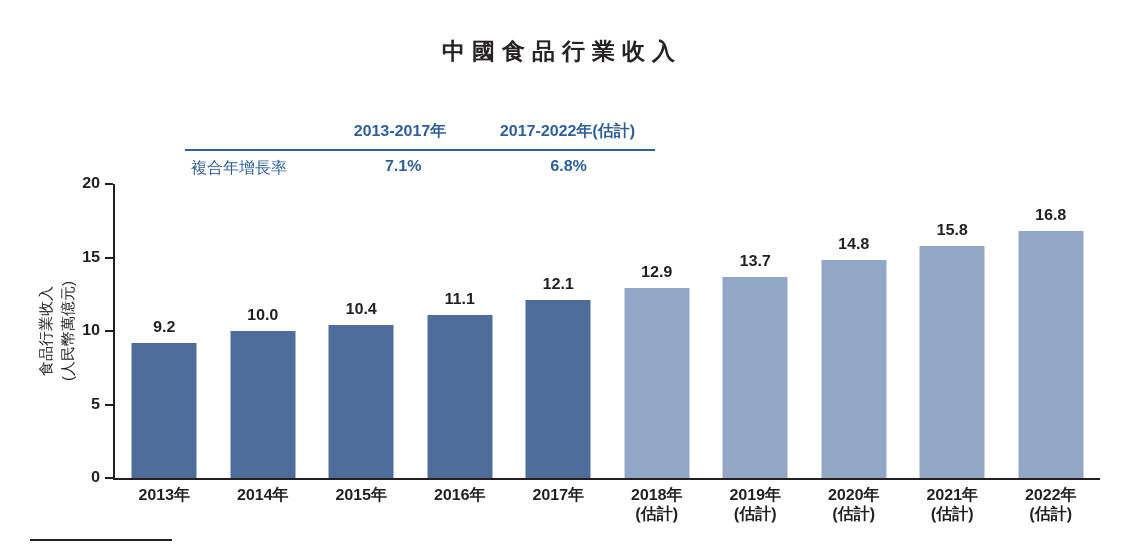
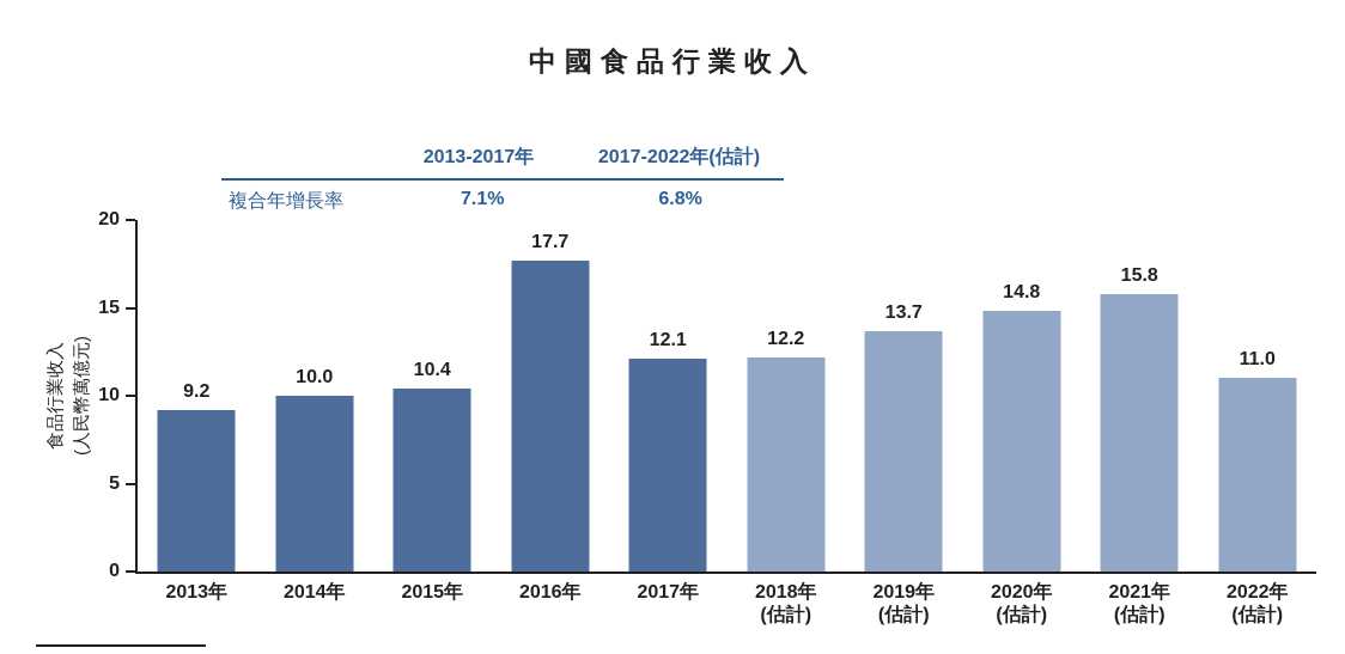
2016年: 11.1 -> 17.7
2018年: 12.9 -> 12.2
2022年: 16.8 -> 11.0
